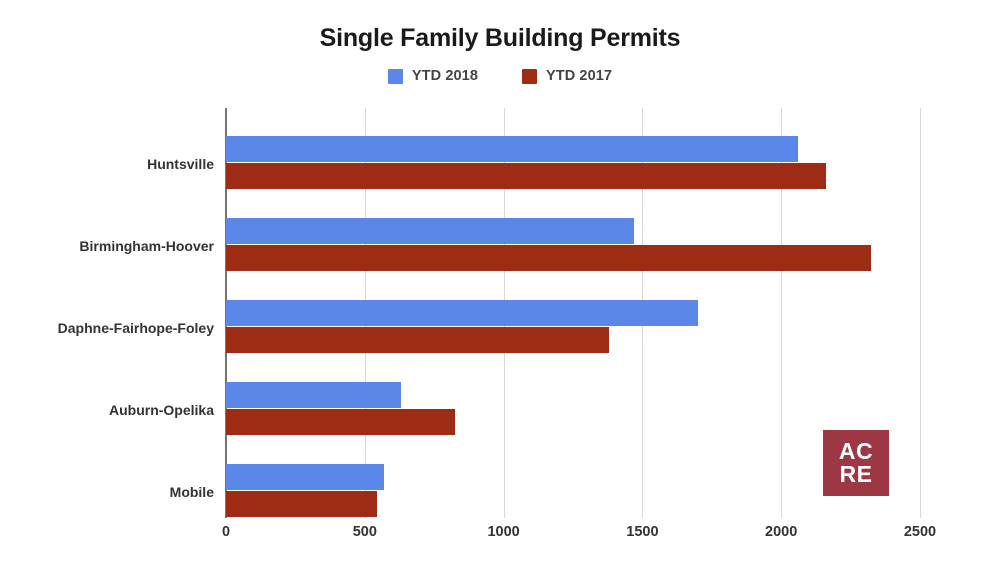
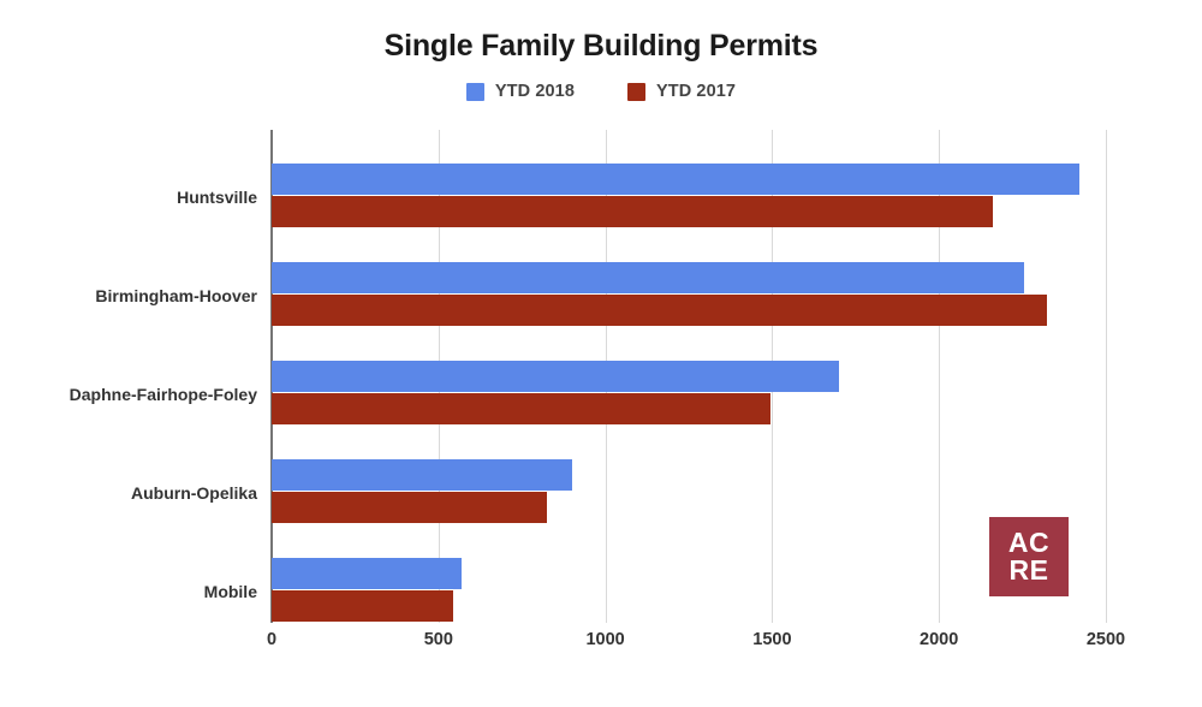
YTD 2018/Huntsville: 2060 -> 2420
YTD 2018/Birmingham-Hoover: 1470 -> 2260
YTD 2017/Daphne-Fairhope-Foley: 1380 -> 1500
YTD 2018/Auburn-Opelika: 630 -> 900
